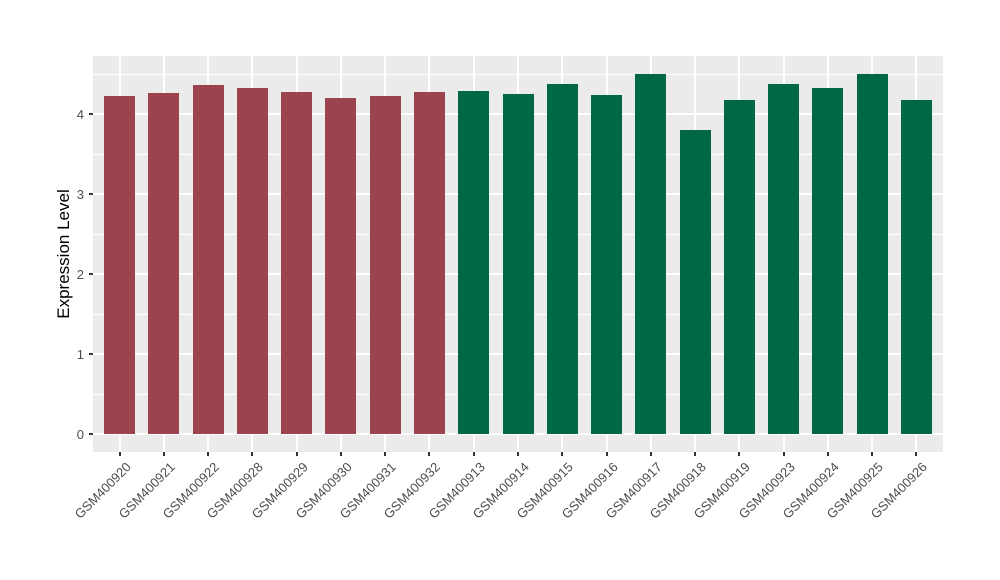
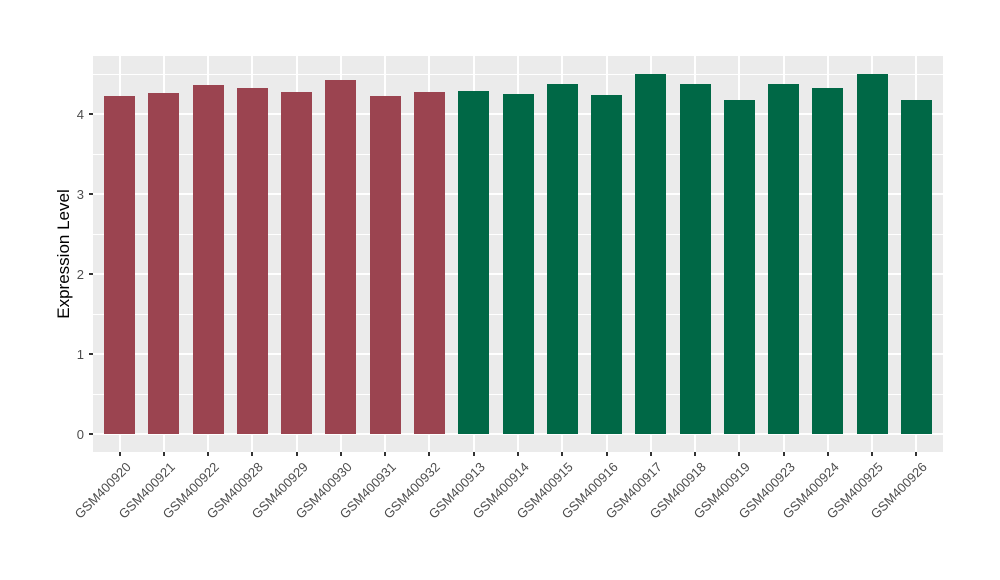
GSM400930: 4.2 -> 4.4
GSM400918: 3.8 -> 4.4
